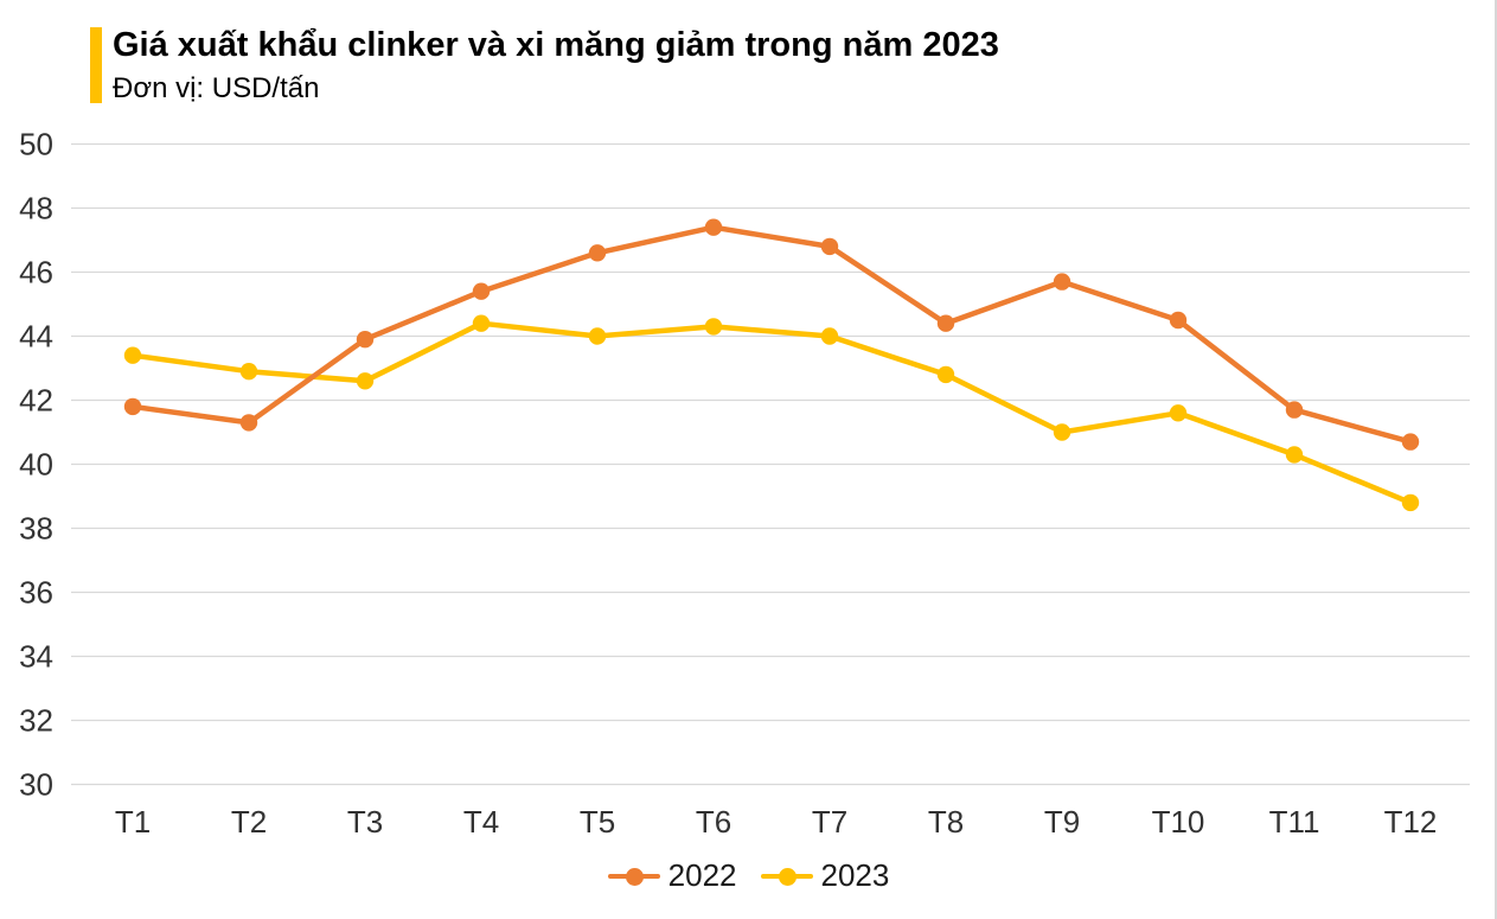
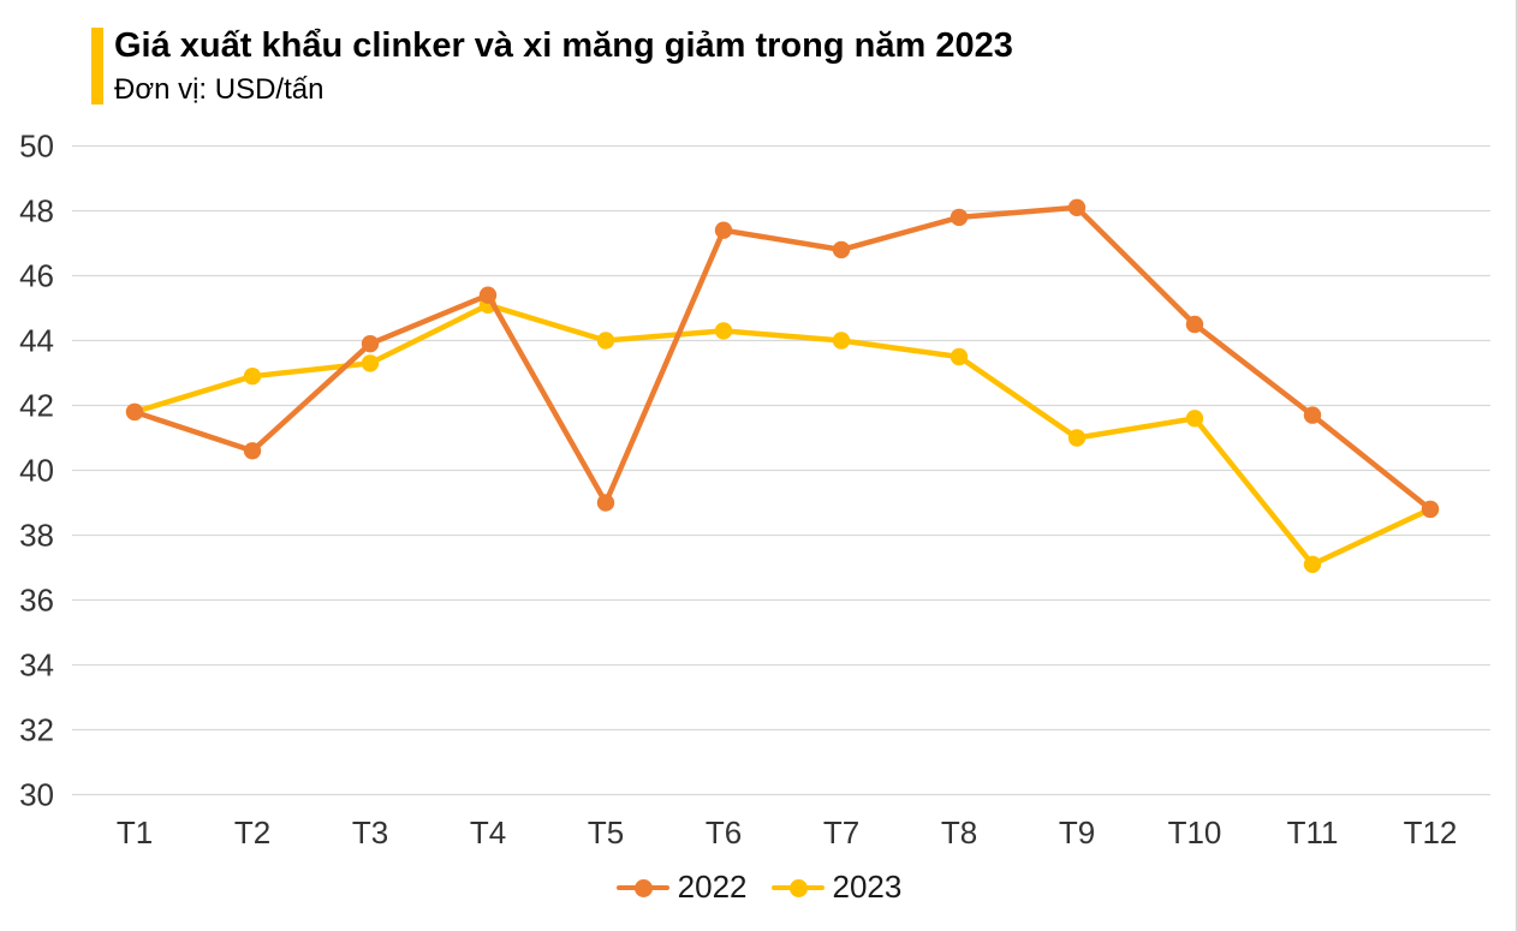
2023/T1: 43.4 -> 41.8
2022/T2: 41.3 -> 40.6
2023/T3: 42.6 -> 43.3
2023/T4: 44.4 -> 45.1
2022/T5: 46.6 -> 39.0
2022/T8: 44.4 -> 47.8
2023/T8: 42.8 -> 43.5
2022/T9: 45.7 -> 48.1
2023/T11: 40.3 -> 37.1
2022/T12: 40.7 -> 38.8
